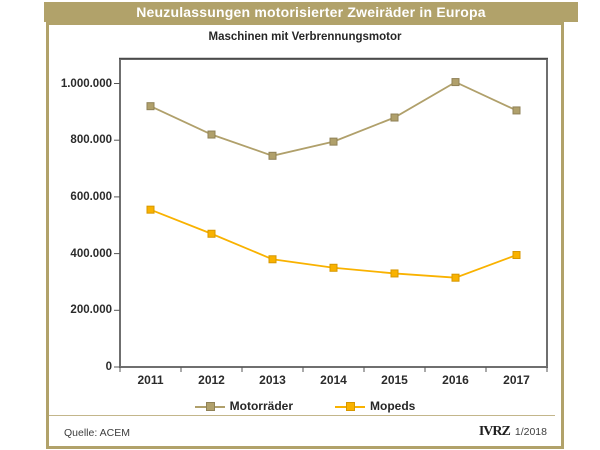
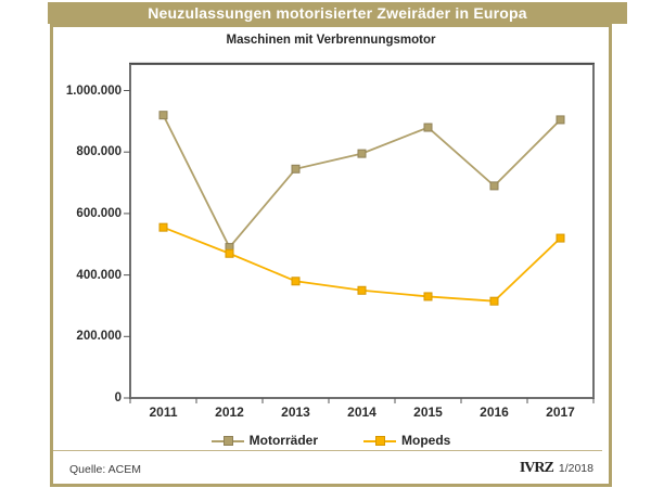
Motorräder/2012: 820000 -> 490000
Motorräder/2016: 1000000 -> 690000
Mopeds/2017: 400000 -> 520000
